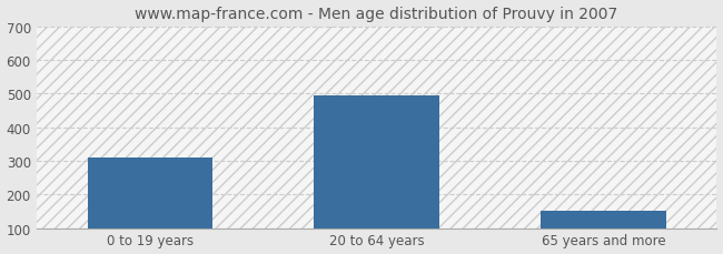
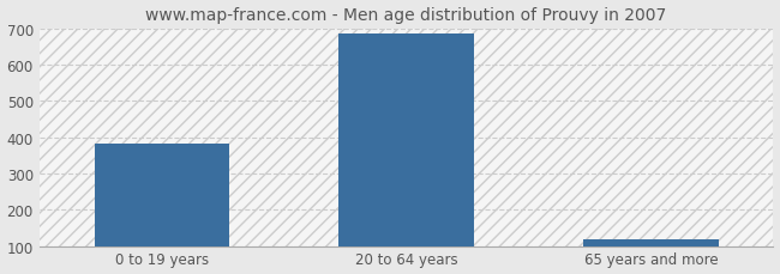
0 to 19 years: 310 -> 383
20 to 64 years: 495 -> 685
65 years and more: 150 -> 120
